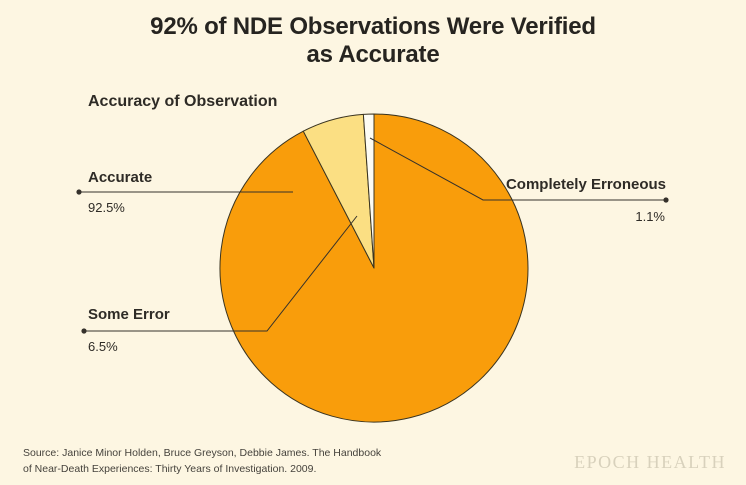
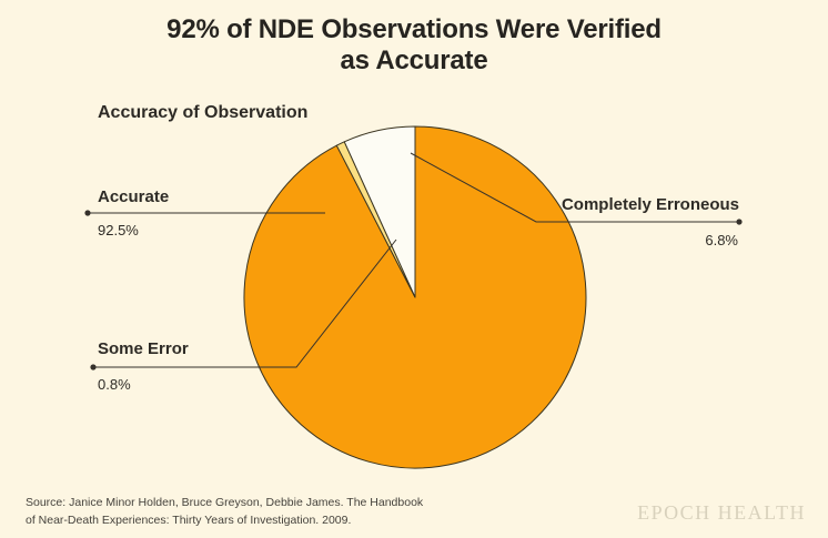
Some Error: 6.5% -> 0.8%
Completely Erroneous: 1.1% -> 6.8%
